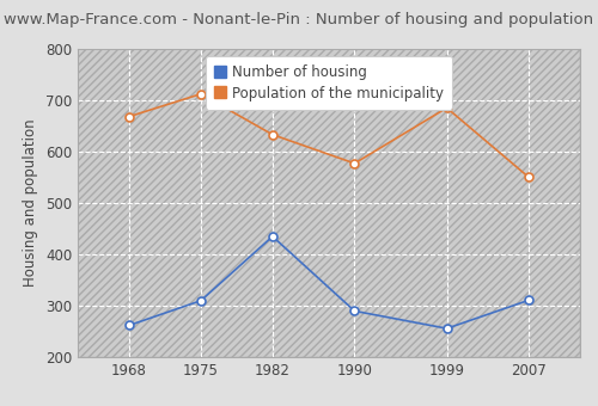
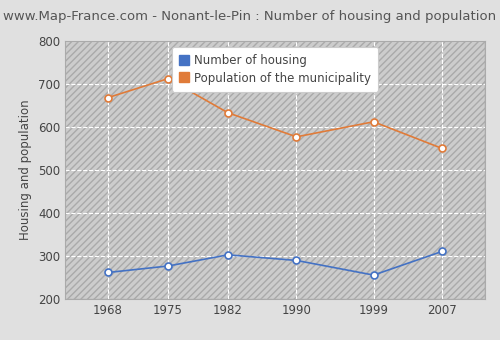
Number of housing/1975: 310 -> 277
Number of housing/1982: 435 -> 303
Population of the municipality/1999: 685 -> 612
